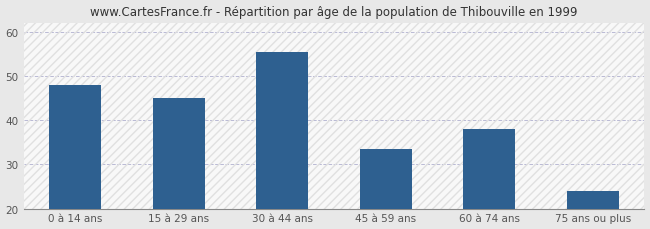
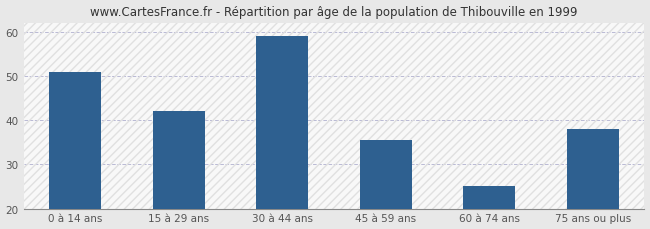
0 à 14 ans: 48.0 -> 51.0
15 à 29 ans: 45.0 -> 42.0
30 à 44 ans: 55.5 -> 59.0
45 à 59 ans: 33.5 -> 35.5
60 à 74 ans: 38.0 -> 25.0
75 ans ou plus: 24.0 -> 38.0
